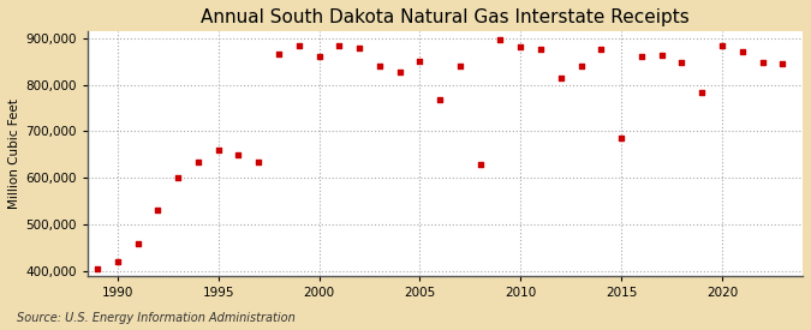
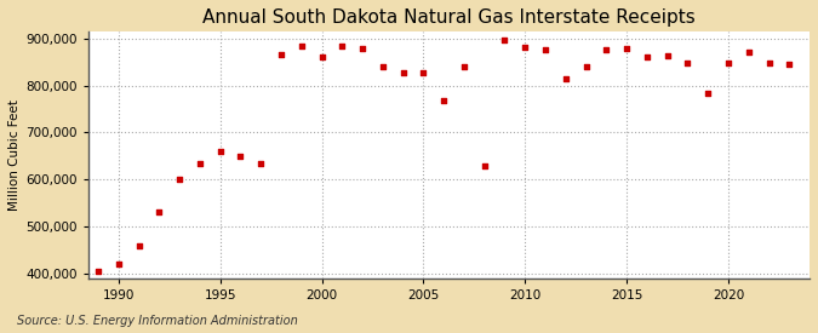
2005: 850,000 -> 826,000
2015: 685,000 -> 878,000
2020: 885,000 -> 847,000
